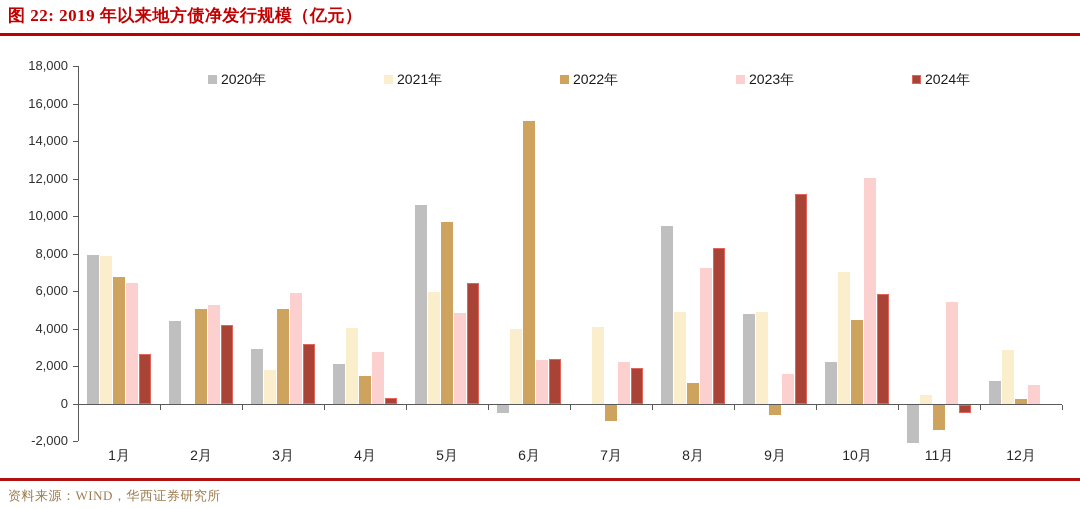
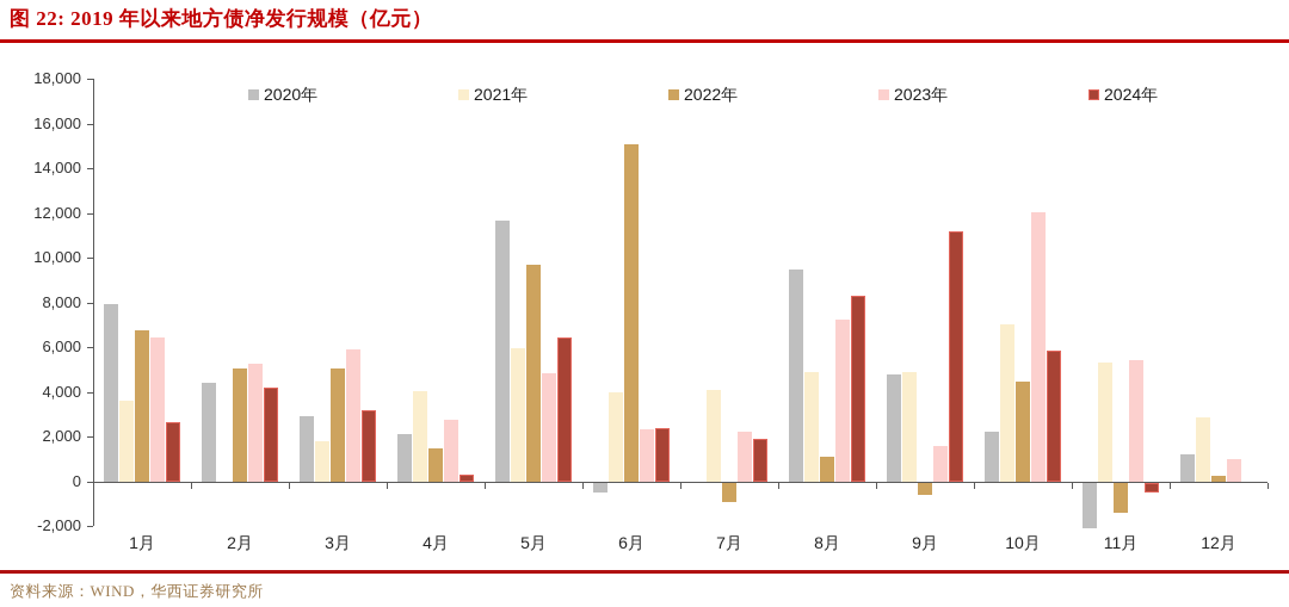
2021年/1月: 7900 -> 3600
2020年/5月: 10600 -> 11700
2021年/11月: 500 -> 5400
